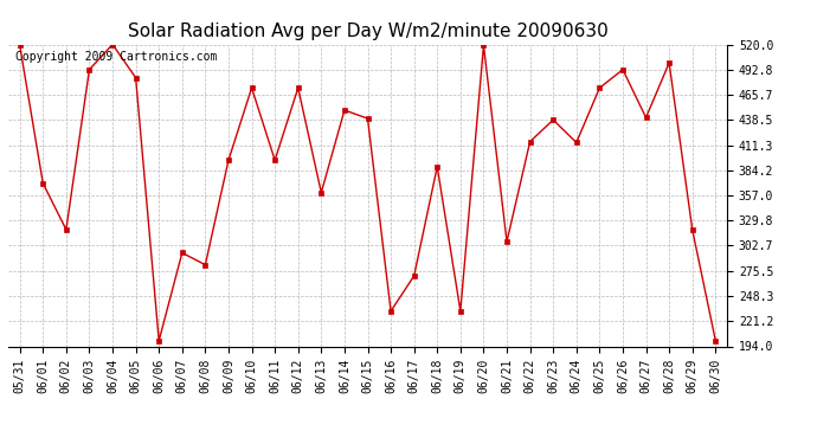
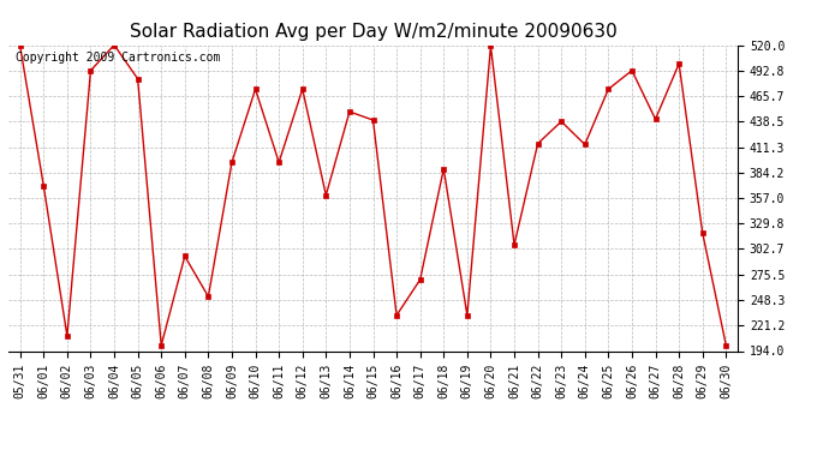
06/02: 320 -> 210
06/08: 282 -> 252
